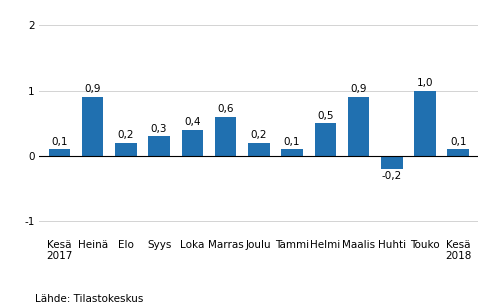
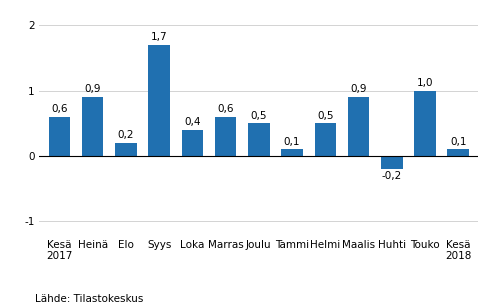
Kesä 2017: 0,1 -> 0,6
Syys: 0,3 -> 1,7
Joulu: 0,2 -> 0,5
